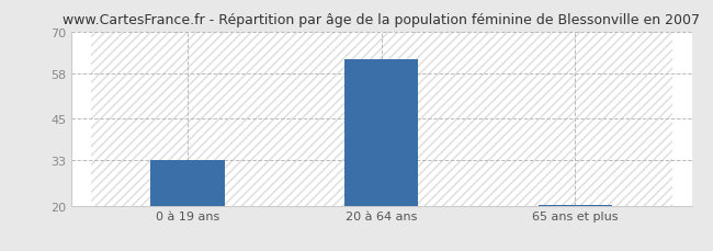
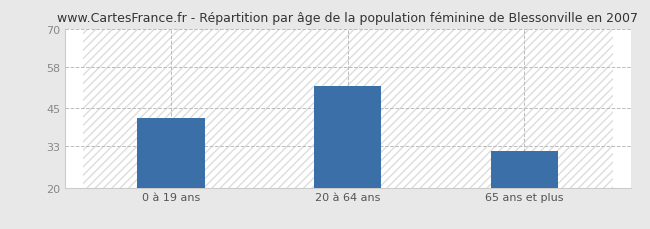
0 à 19 ans: 33.0 -> 42.0
20 à 64 ans: 62.0 -> 52.0
65 ans et plus: 20.2 -> 31.5
